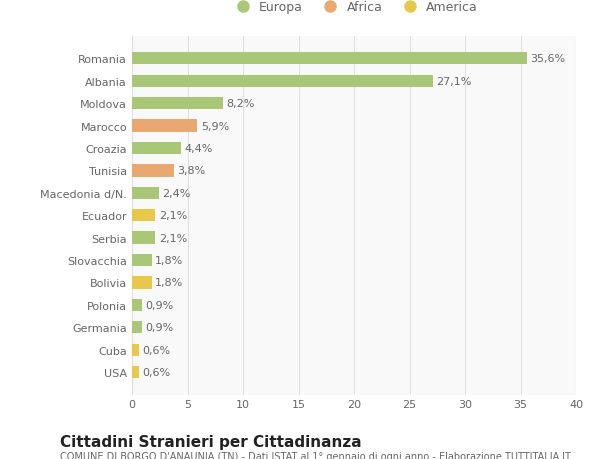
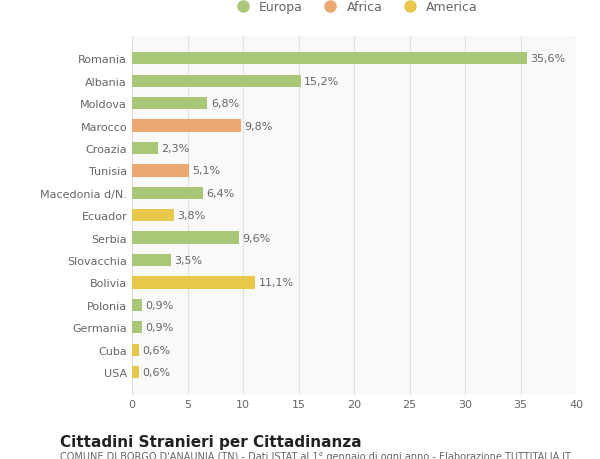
Albania: 27,1% -> 15,2%
Moldova: 8,2% -> 6,8%
Marocco: 5,9% -> 9,8%
Croazia: 4,4% -> 2,3%
Tunisia: 3,8% -> 5,1%
Macedonia d/N.: 2,4% -> 6,4%
Ecuador: 2,1% -> 3,8%
Serbia: 2,1% -> 9,6%
Slovacchia: 1,8% -> 3,5%
Bolivia: 1,8% -> 11,1%
